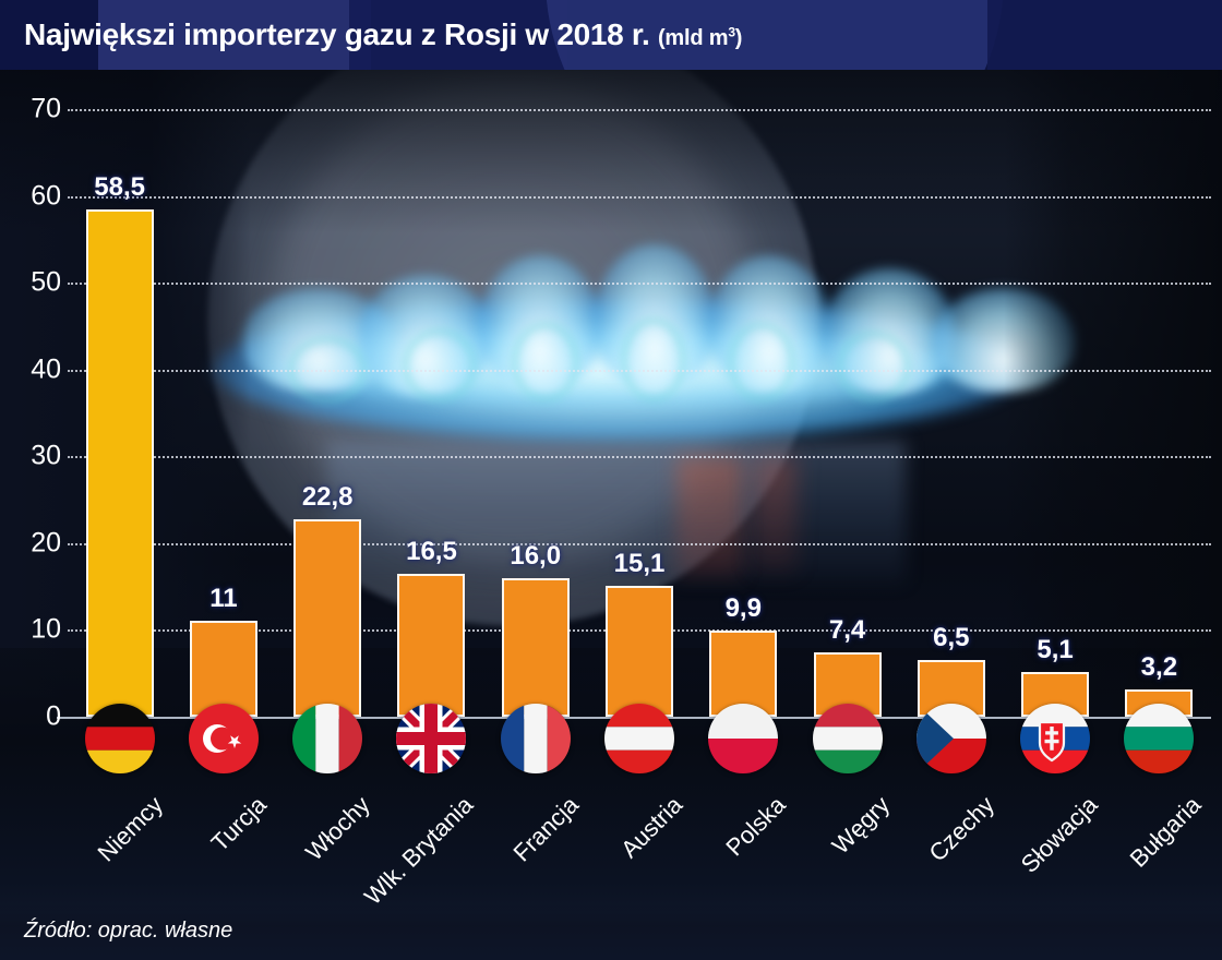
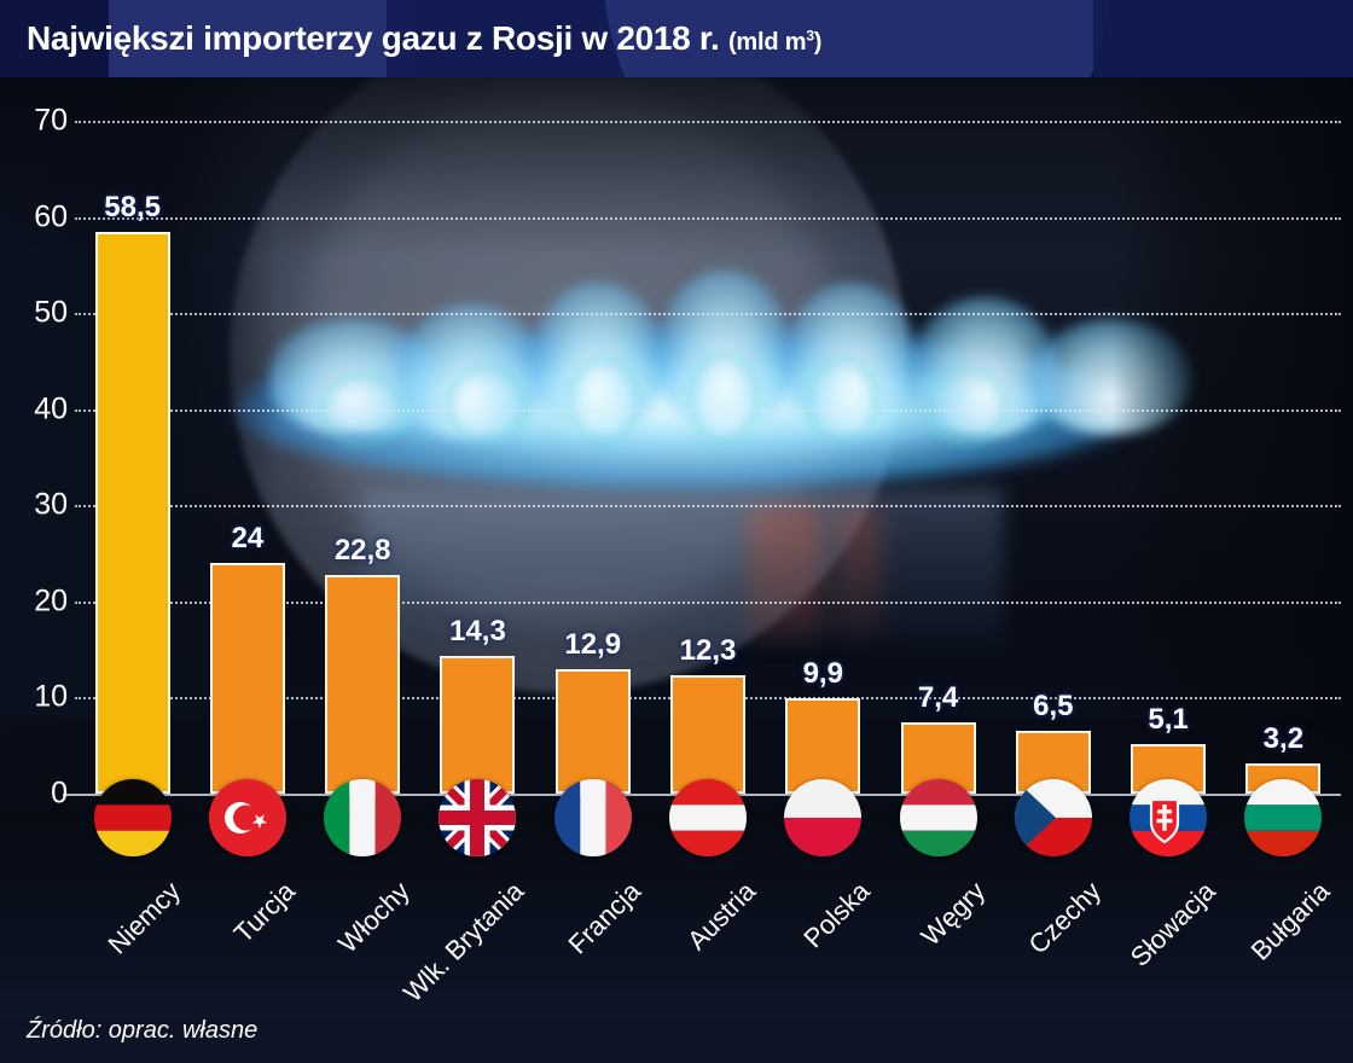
Turcja: 11 -> 24
Wlk. Brytania: 16,5 -> 14,3
Francja: 16,0 -> 12,9
Austria: 15,1 -> 12,3
